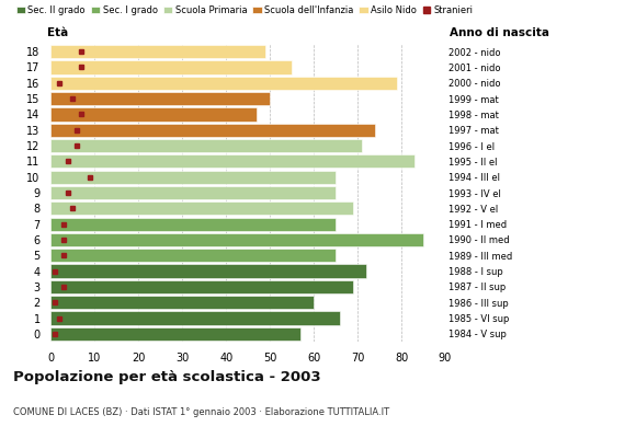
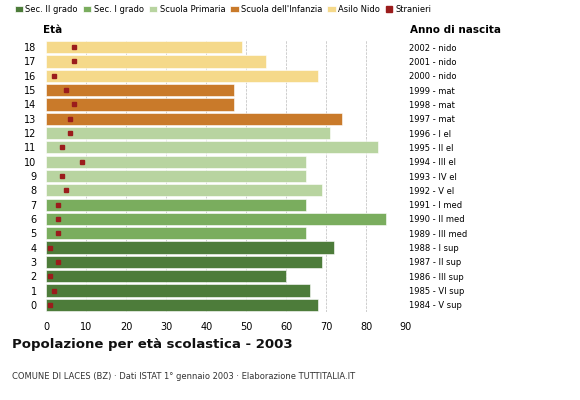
16: 79 -> 68
15: 50 -> 47
0: 57 -> 68
